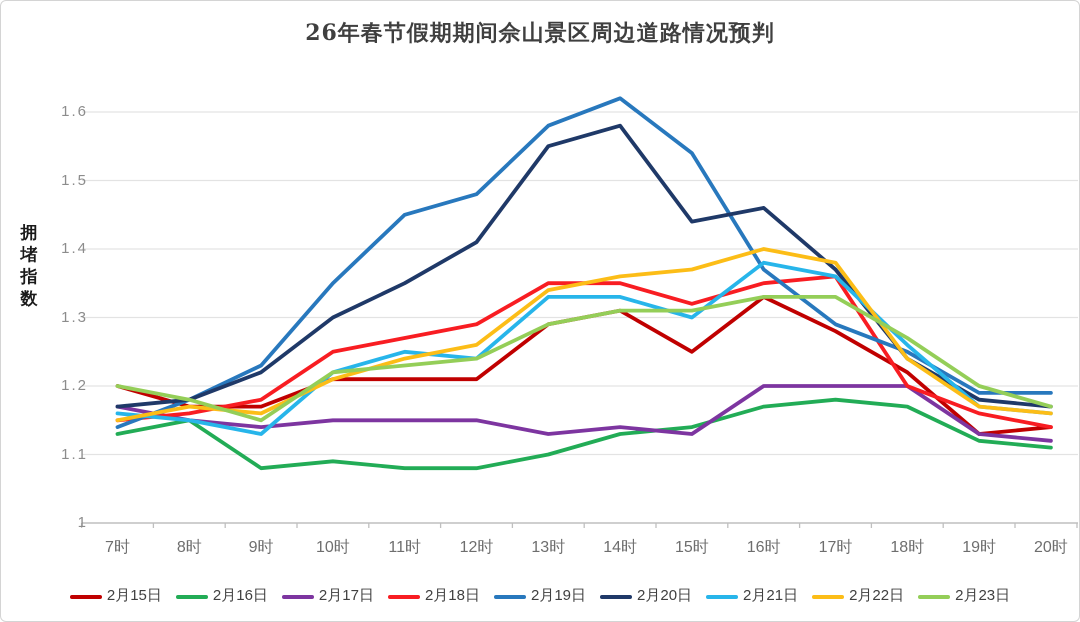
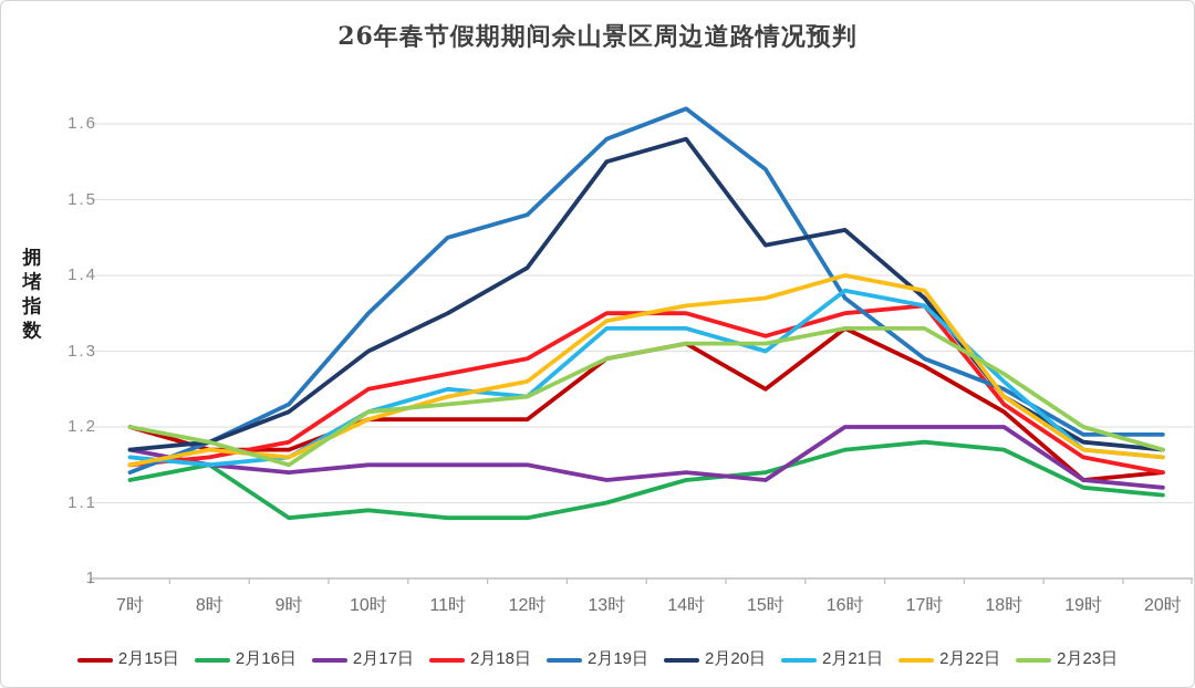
2月21日/9时: 1.13 -> 1.16
2月18日/18时: 1.20 -> 1.23
